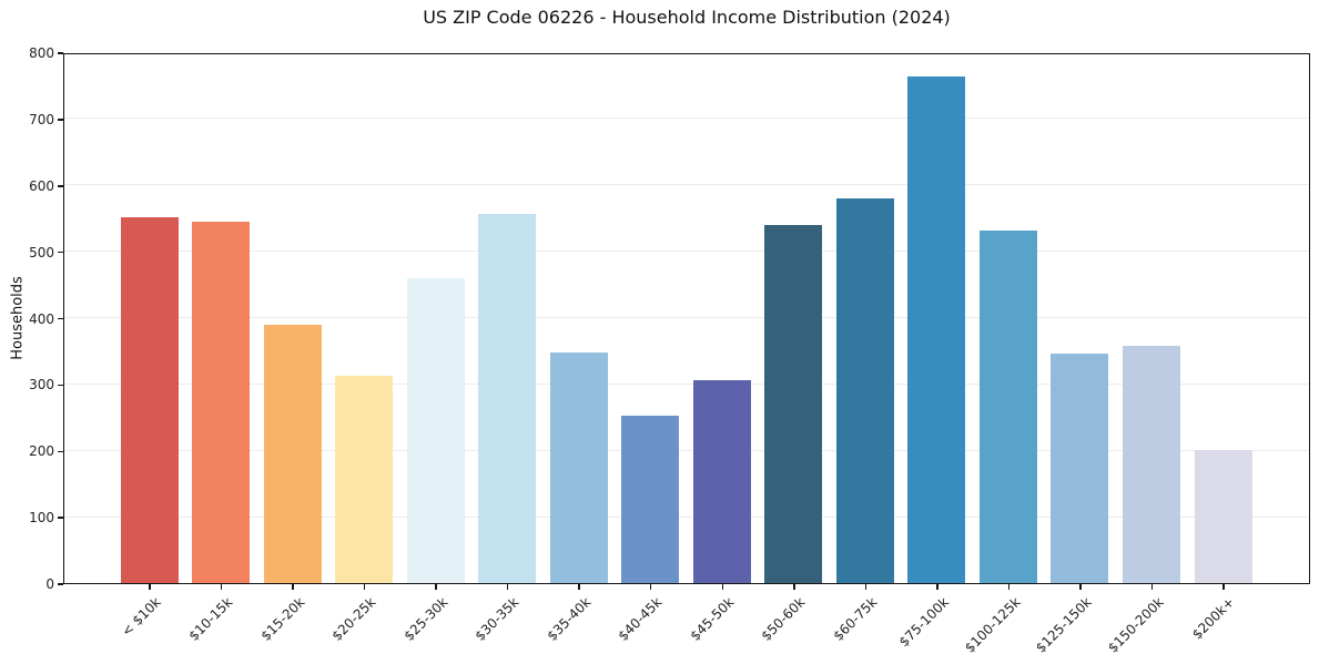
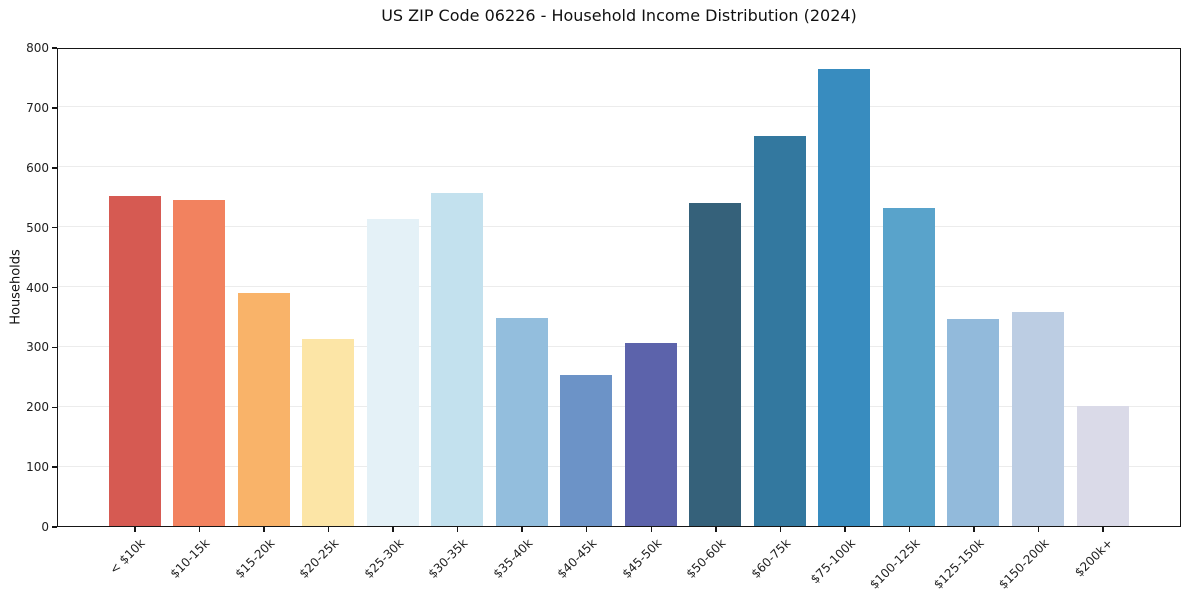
$25-30k: 460 -> 510
$60-75k: 580 -> 650
